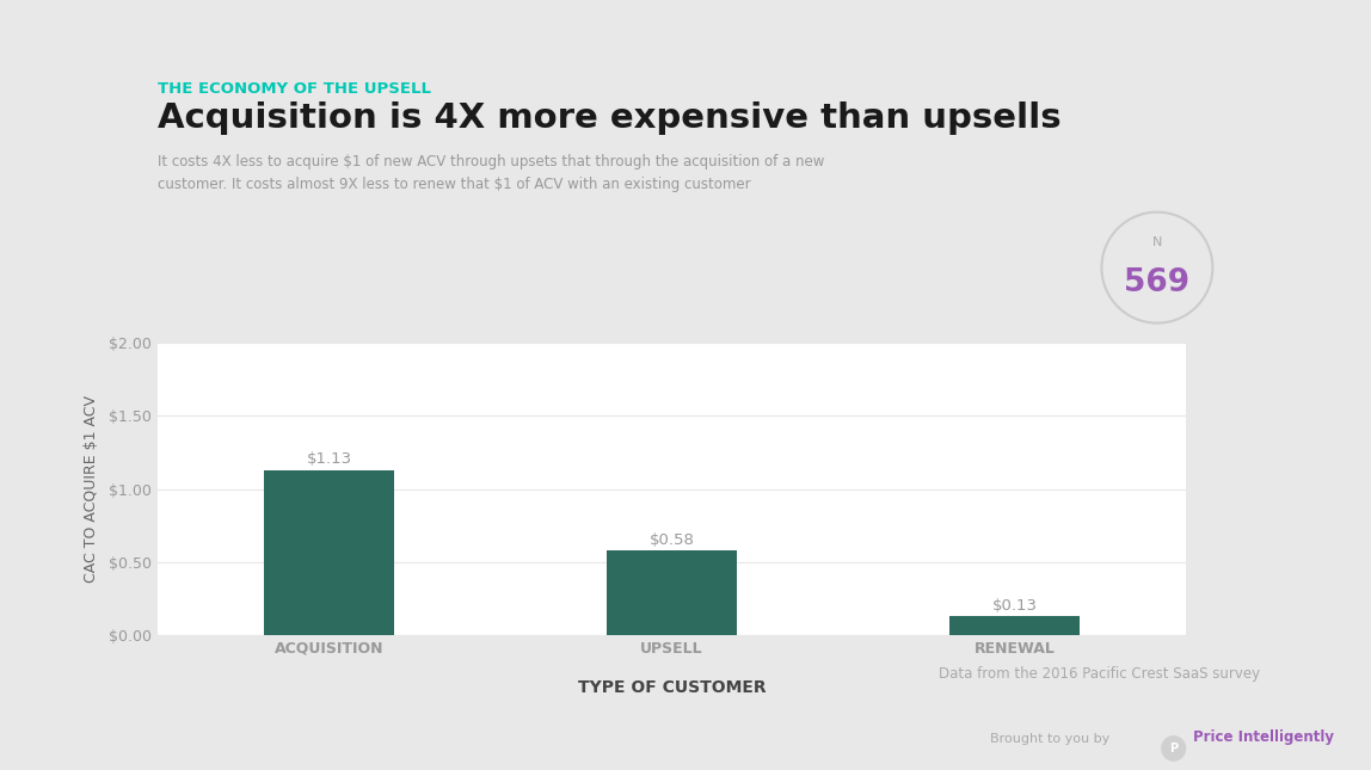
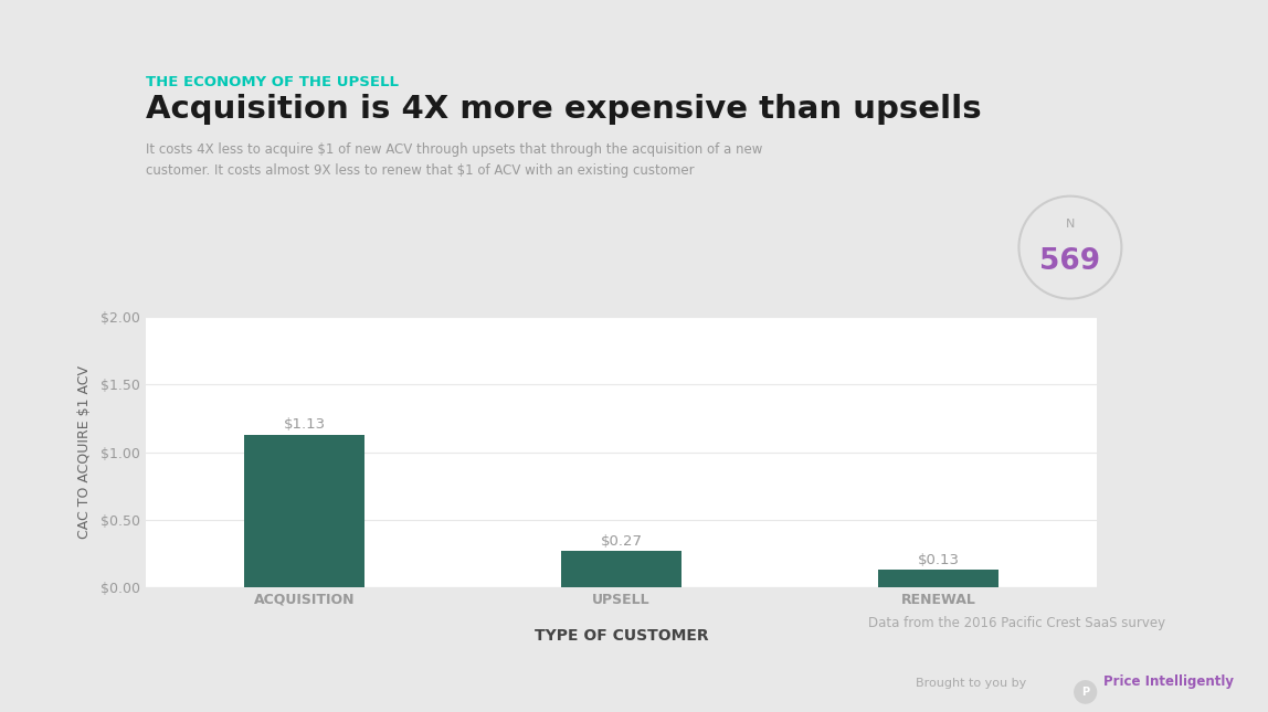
UPSELL: $0.58 -> $0.27
